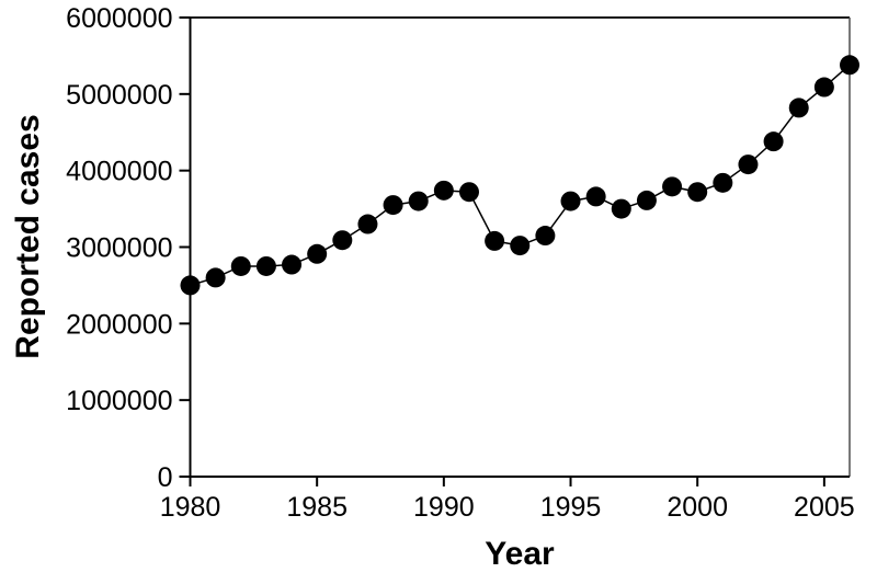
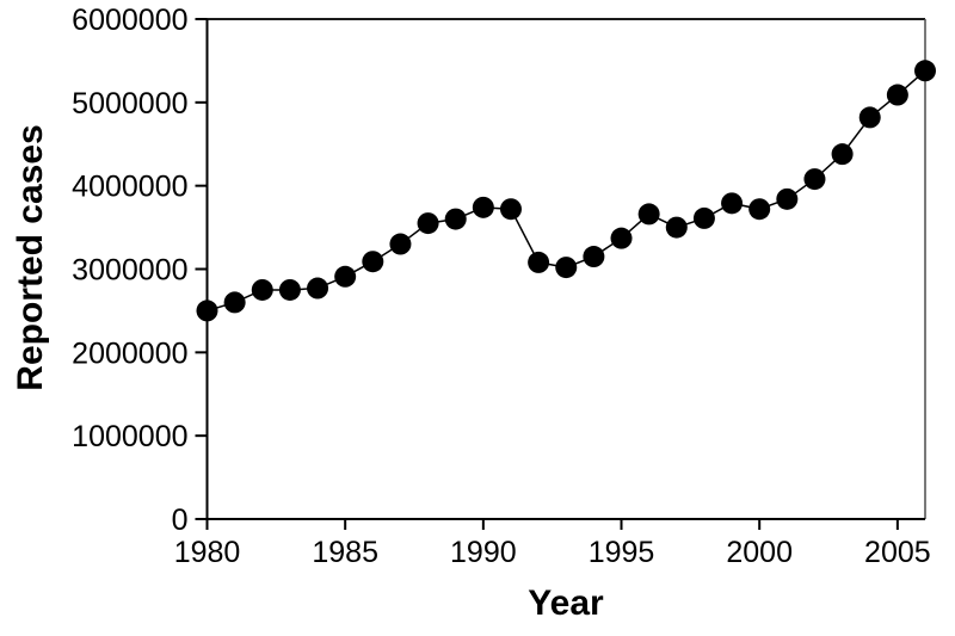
1995: 3600000 -> 3400000
